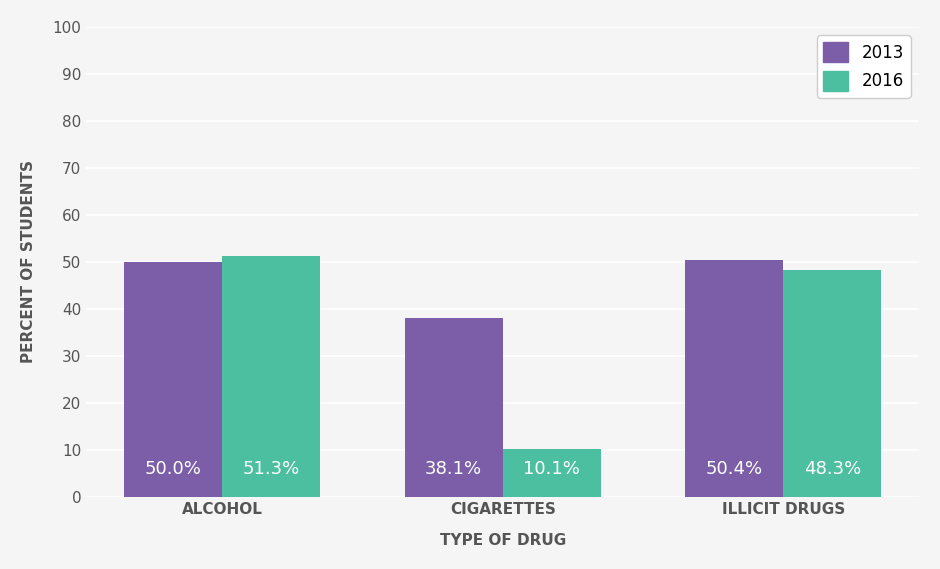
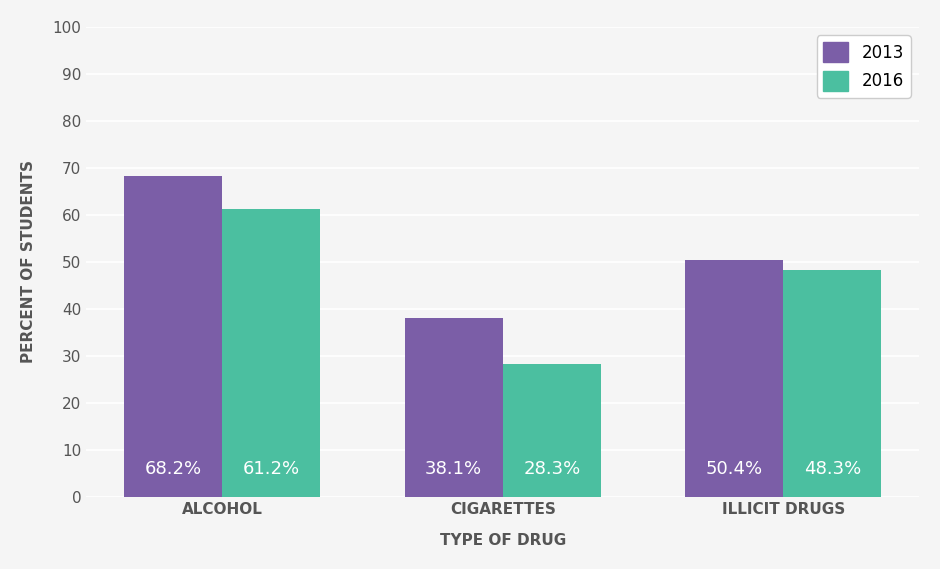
2013/ALCOHOL: 50.0% -> 68.2%
2016/ALCOHOL: 51.3% -> 61.2%
2016/CIGARETTES: 10.1% -> 28.3%
